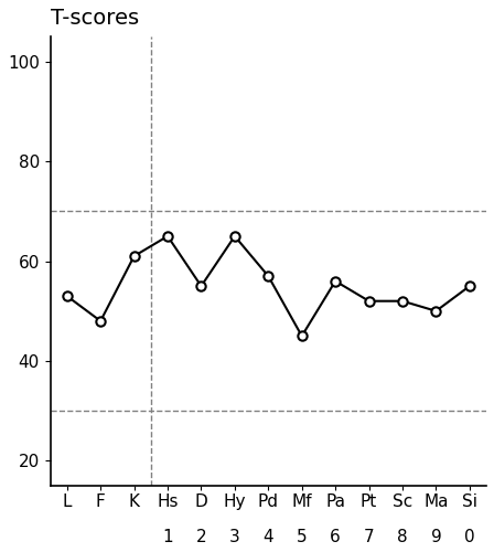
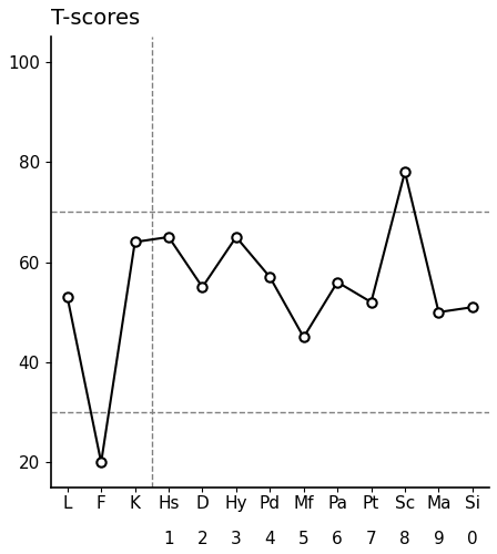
F: 48 -> 20
K: 61 -> 64
Sc: 52 -> 78
Si: 55 -> 51
